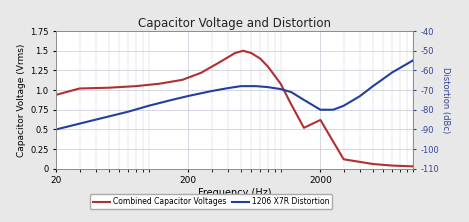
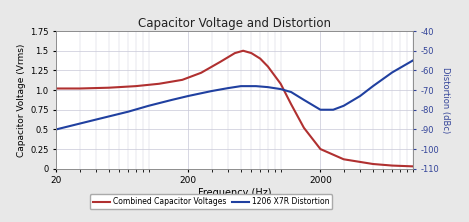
Combined Capacitor Voltages/20: 0.94 -> 1.02
Combined Capacitor Voltages/2000: 0.62 -> 0.25
